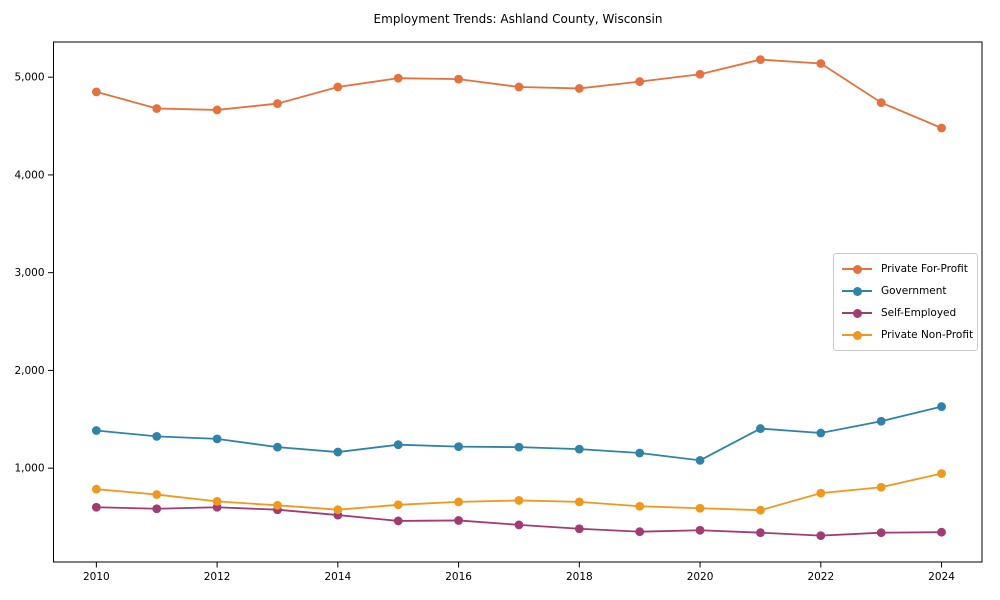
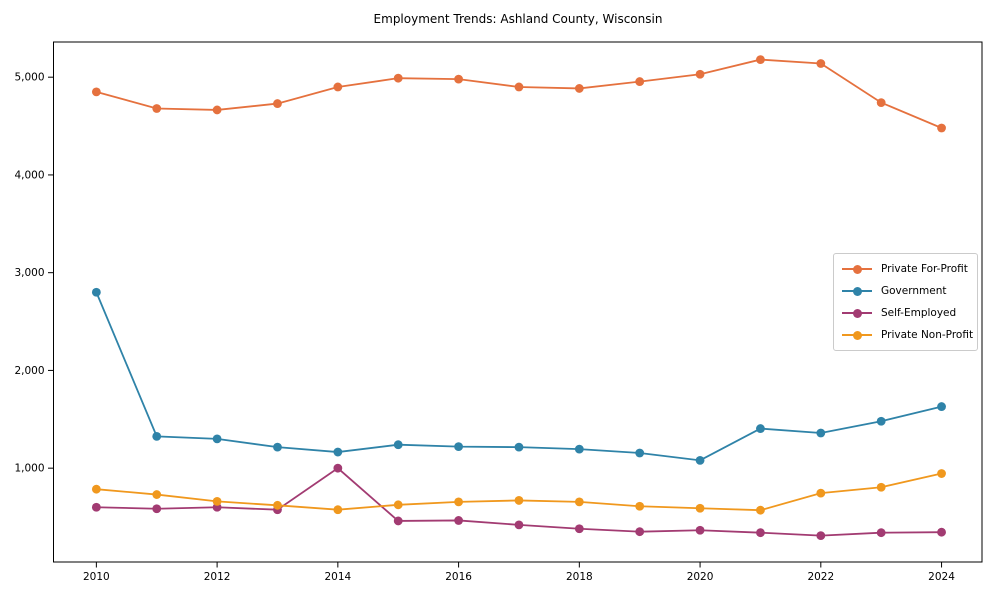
Government/2010: 1400 -> 2800
Self-Employed/2014: 500 -> 1000
